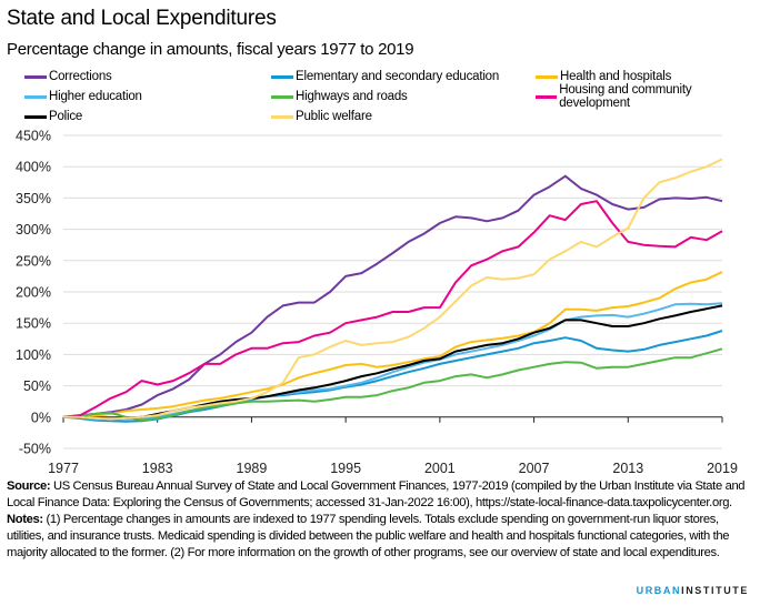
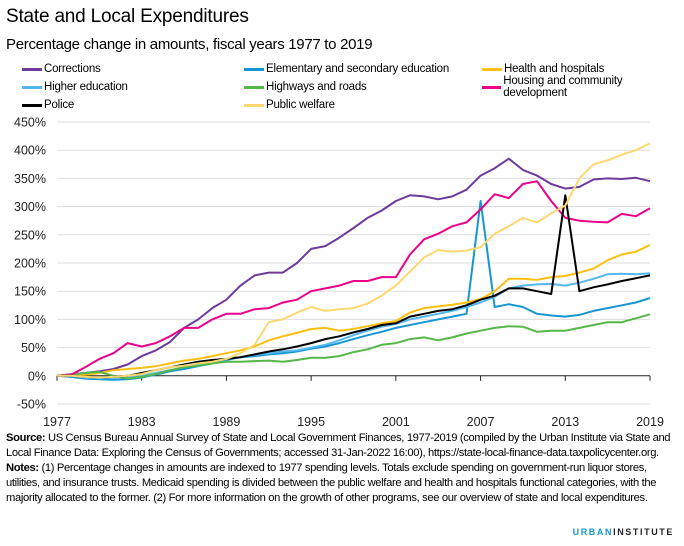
Elementary and secondary education/2007: 120% -> 310%
Police/2013: 140% -> 320%
